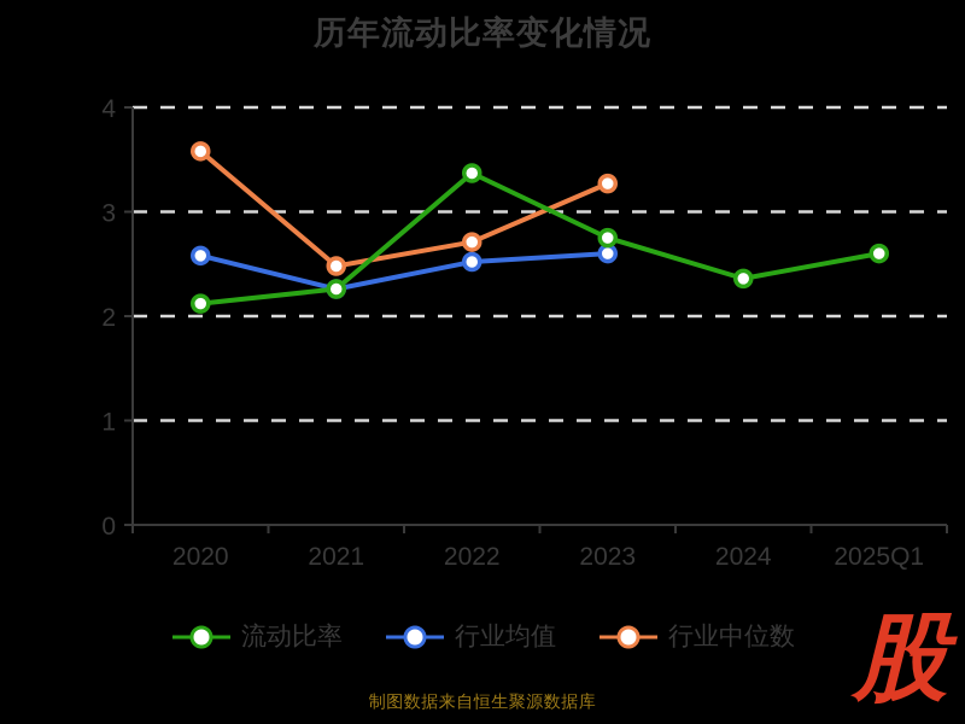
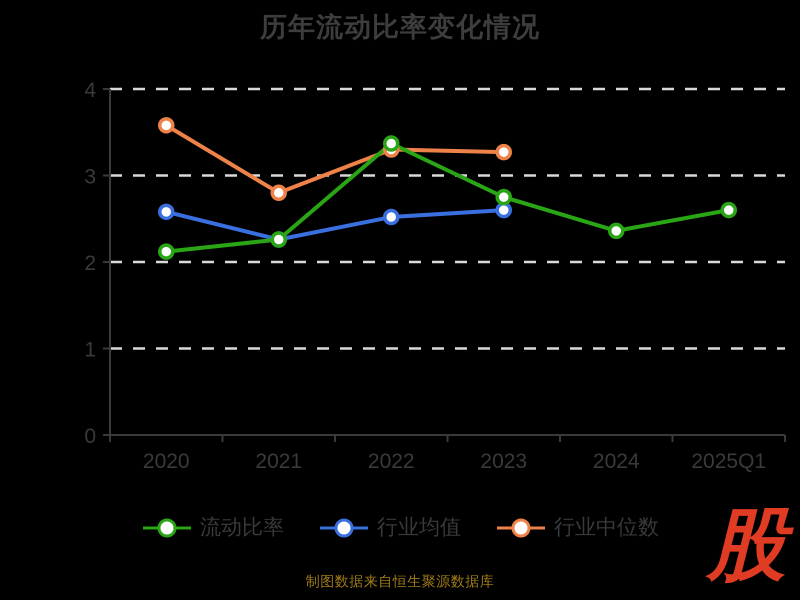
行业中位数/2021: 2.5 -> 2.8
行业中位数/2022: 2.7 -> 3.3
